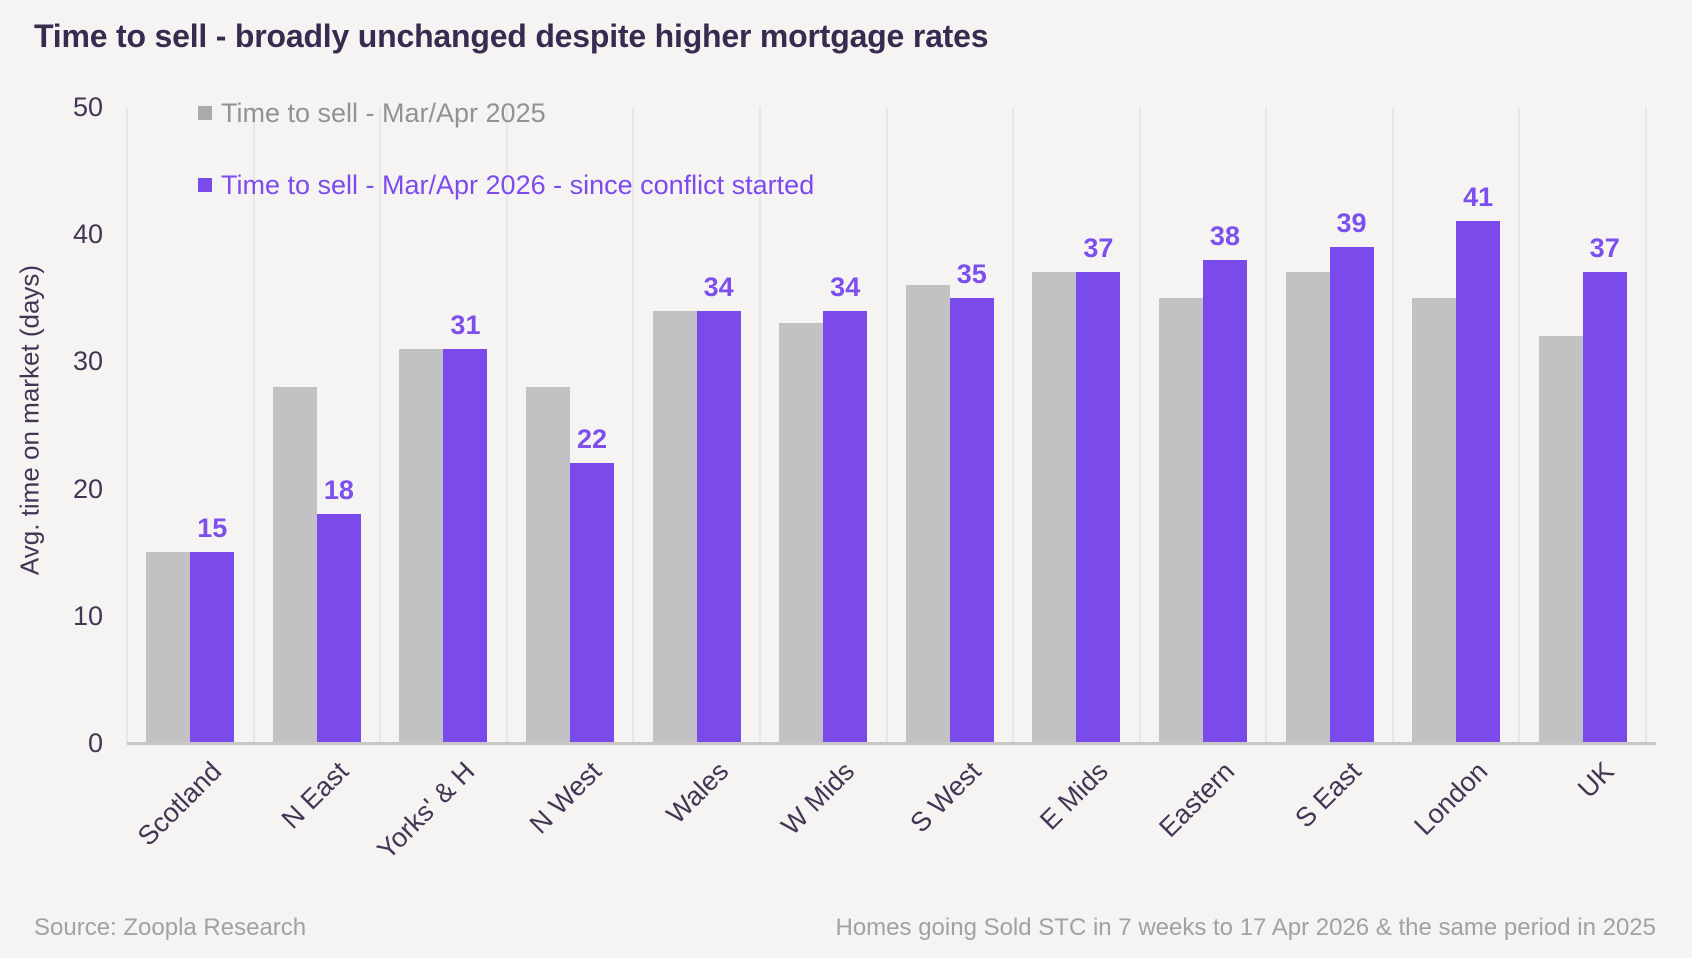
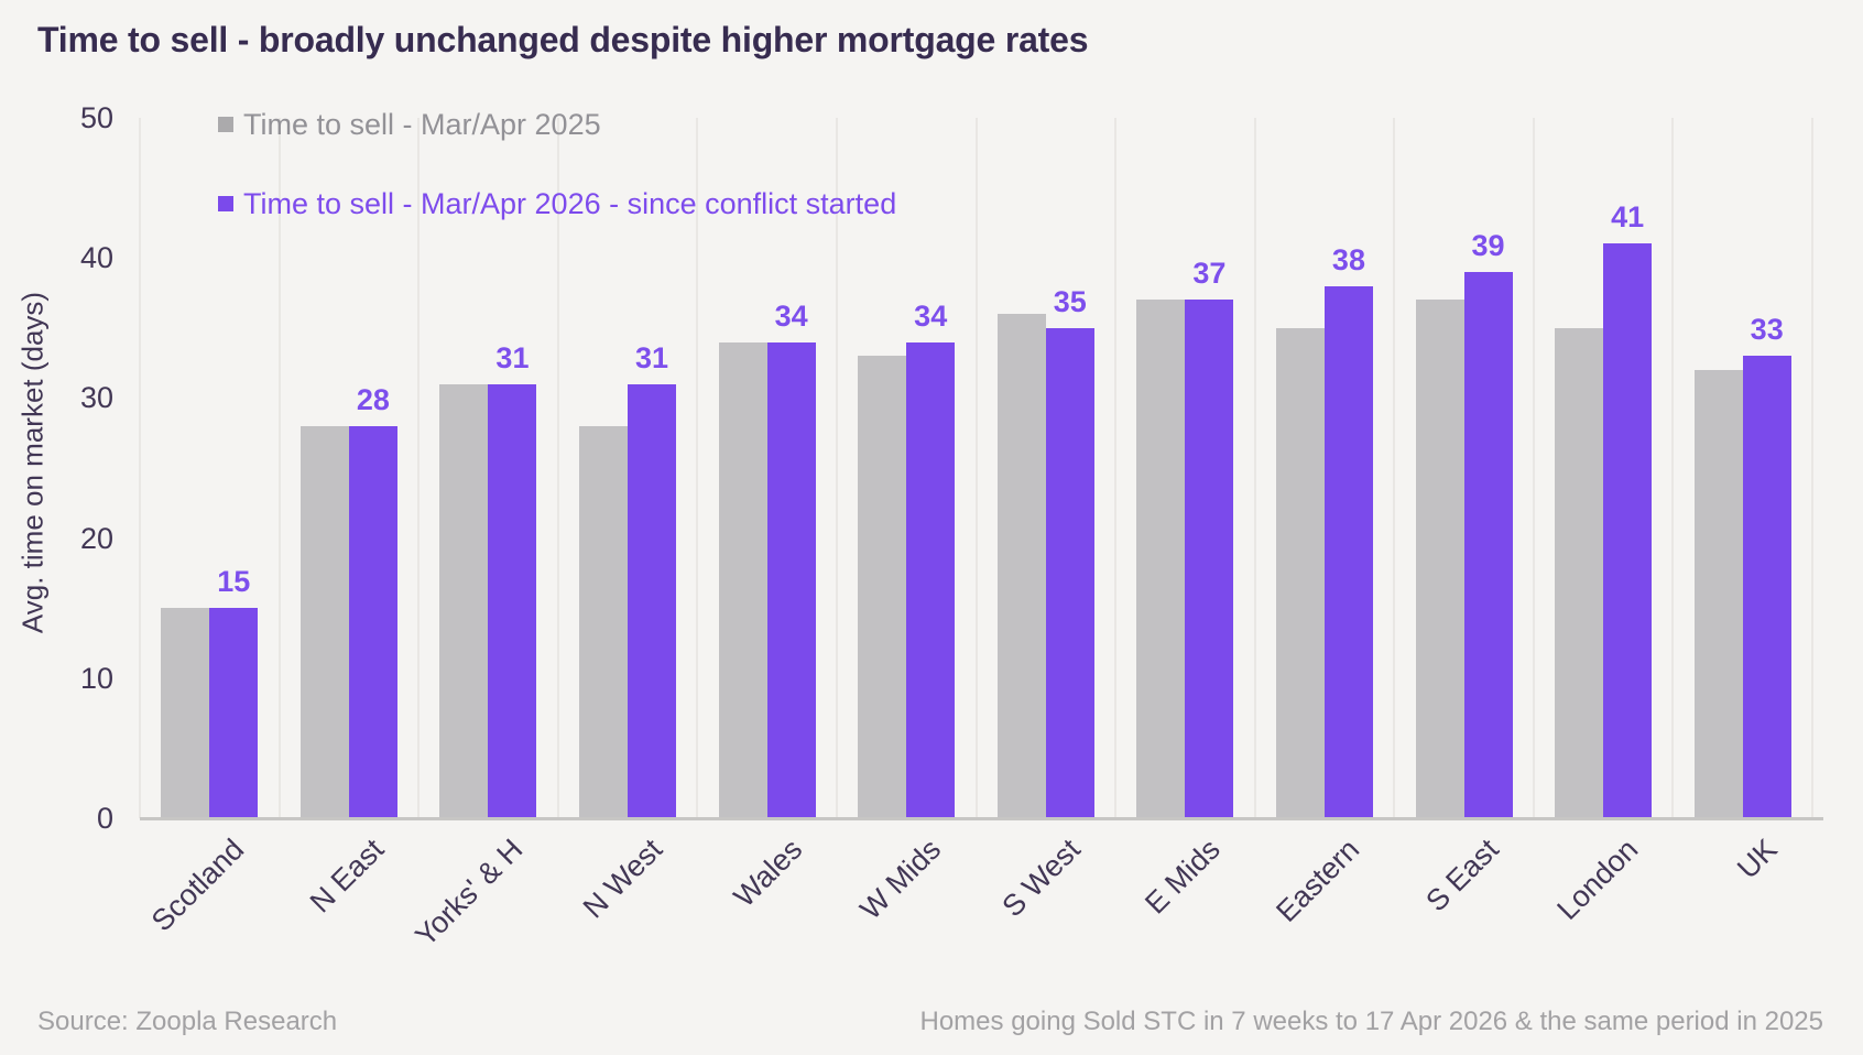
Time to sell - Mar/Apr 2026 - since conflict started/N East: 18 -> 28
Time to sell - Mar/Apr 2026 - since conflict started/N West: 22 -> 31
Time to sell - Mar/Apr 2026 - since conflict started/UK: 37 -> 33
